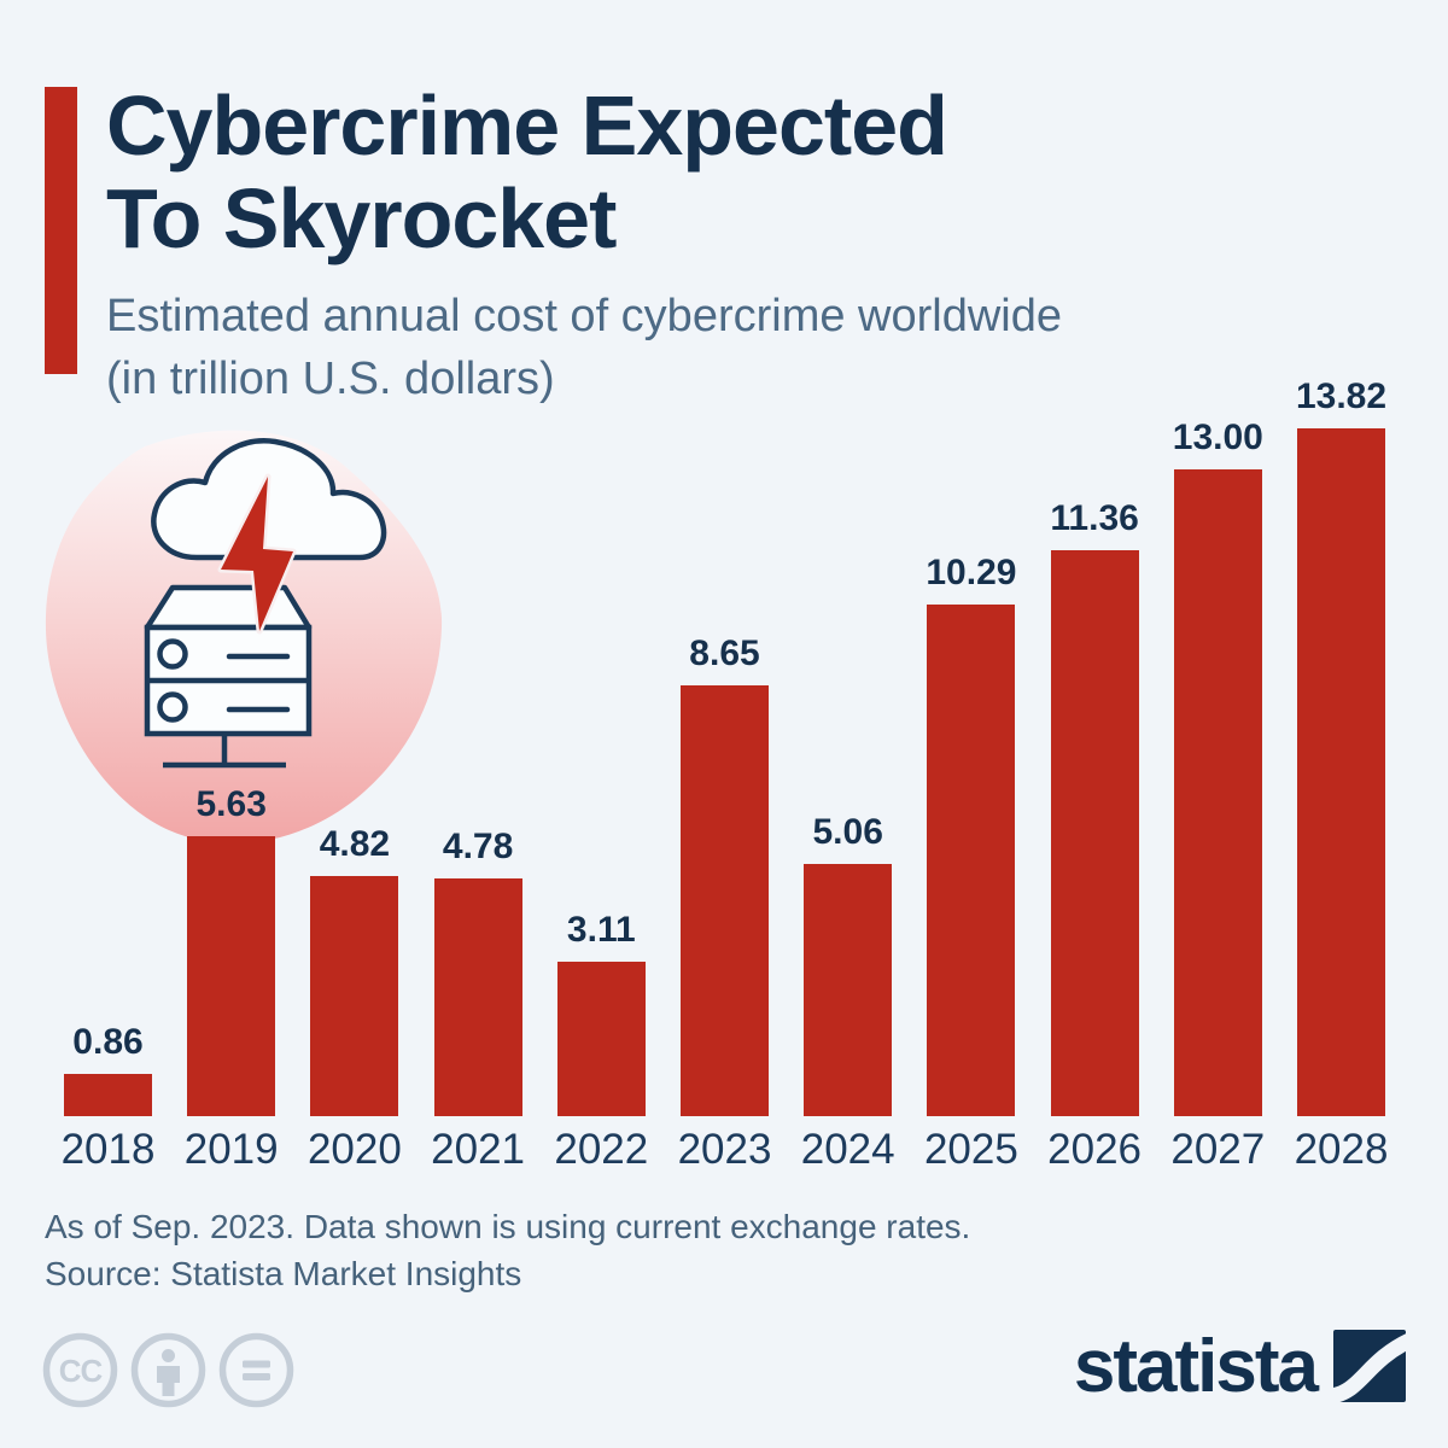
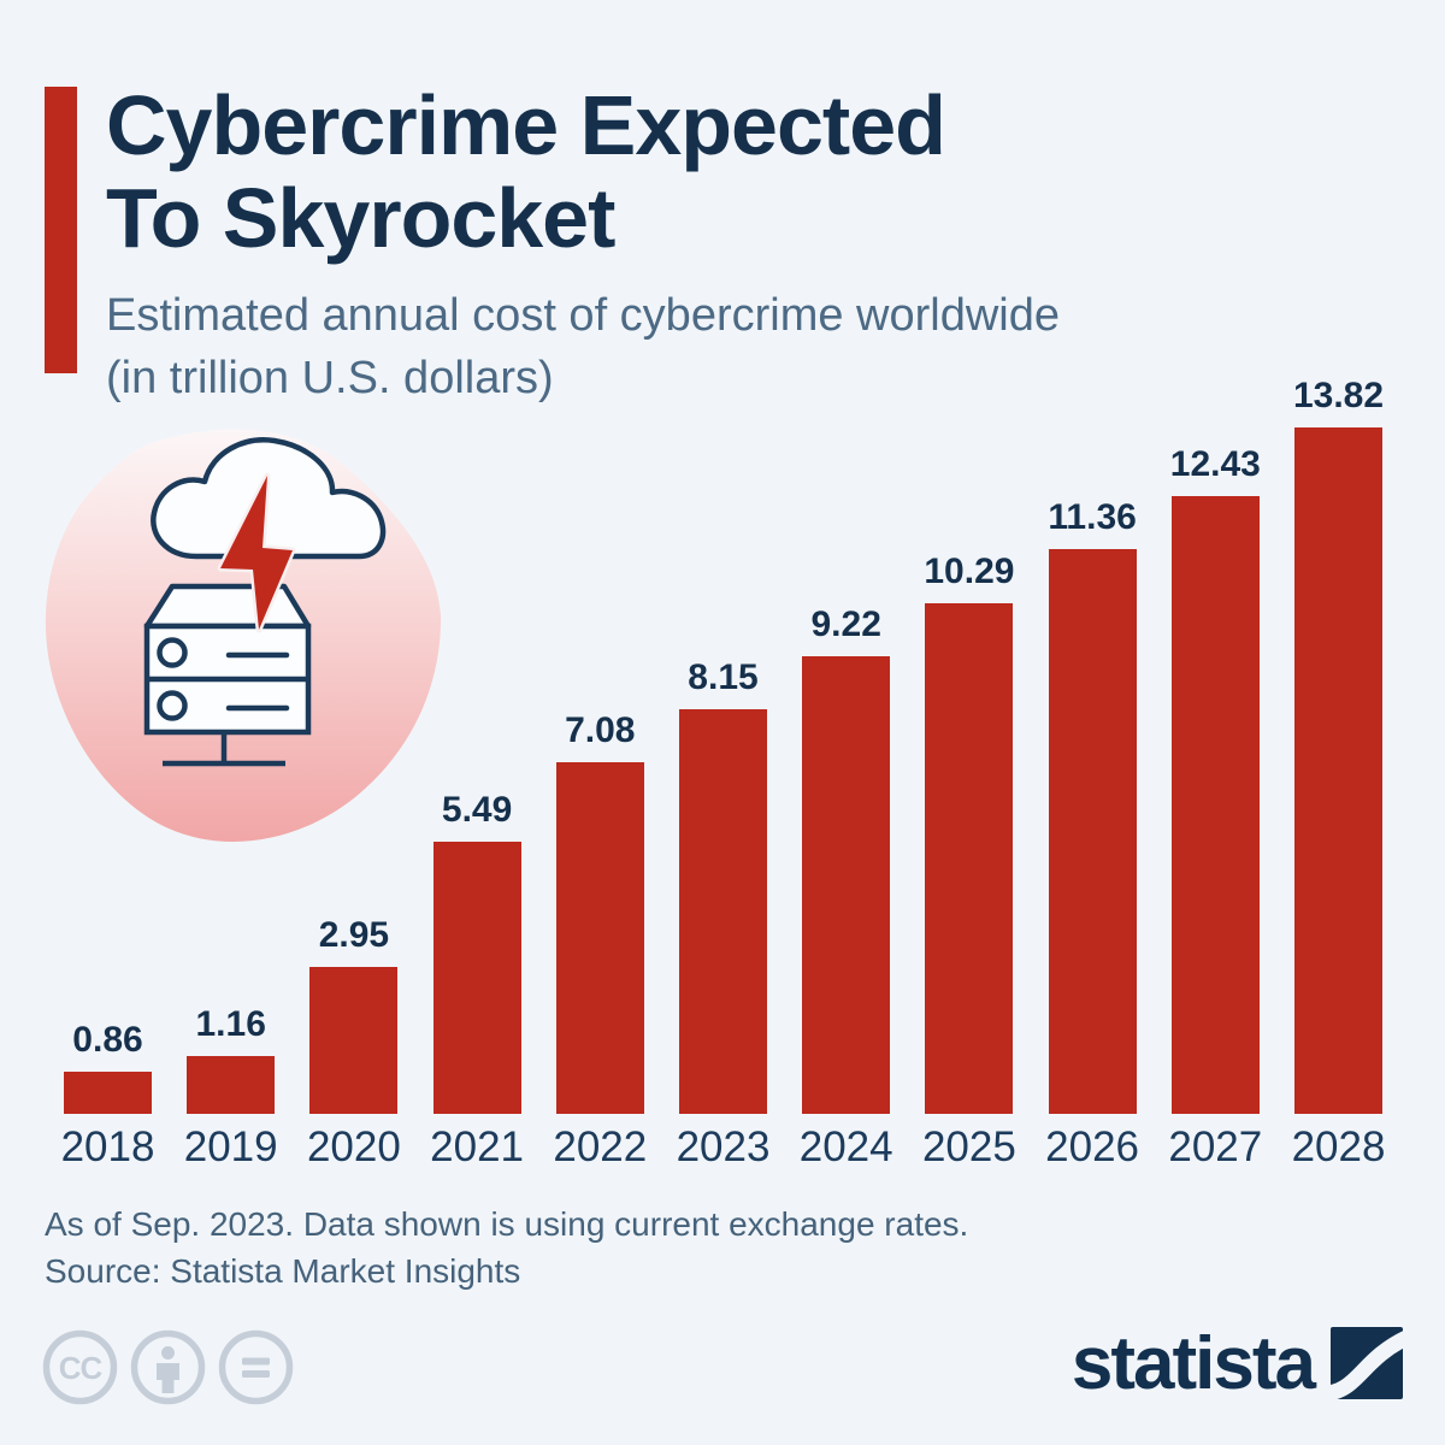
2019: 5.63 -> 1.16
2020: 4.82 -> 2.95
2021: 4.78 -> 5.49
2022: 3.11 -> 7.08
2023: 8.65 -> 8.15
2024: 5.06 -> 9.22
2027: 13.00 -> 12.43
